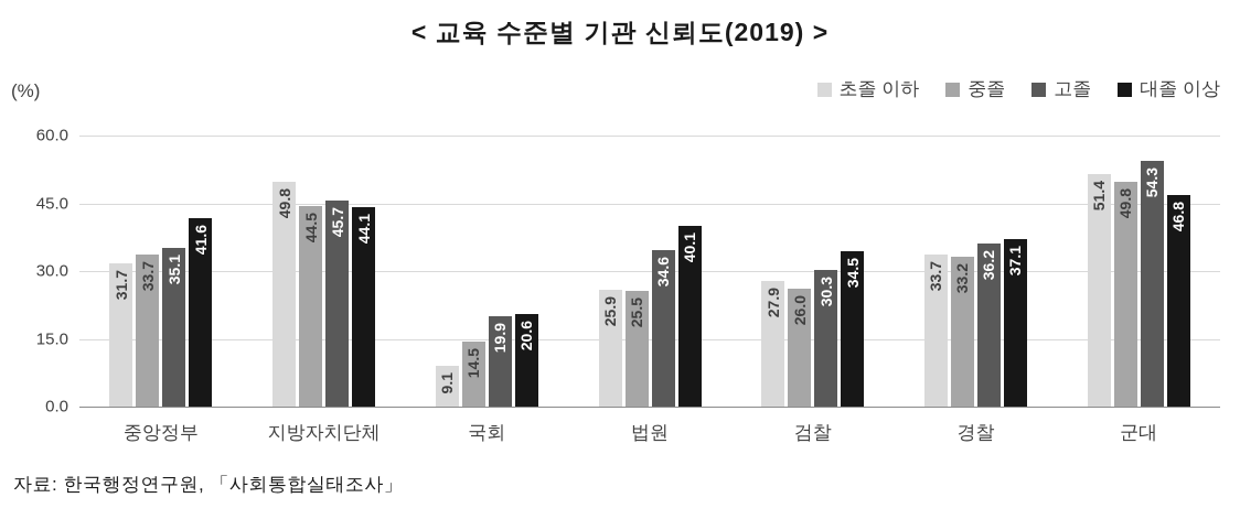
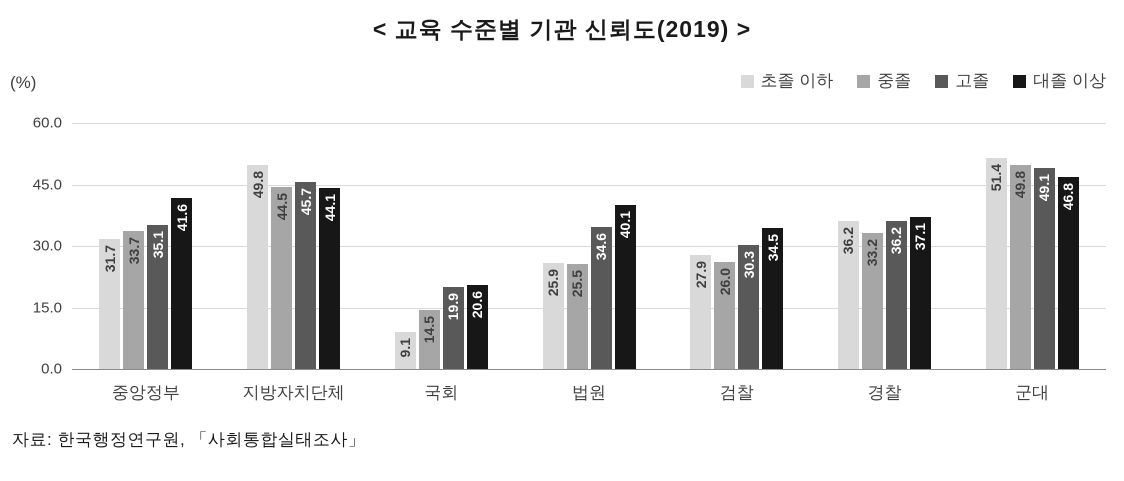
초졸 이하/경찰: 33.7 -> 36.2
고졸/군대: 54.3 -> 49.1
